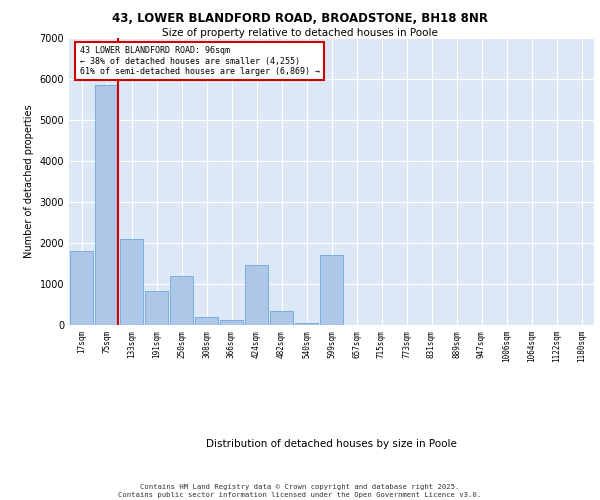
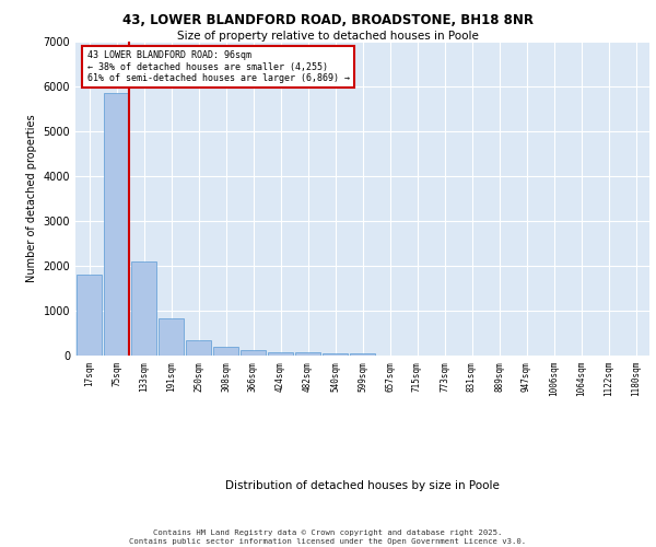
250sqm: 1200 -> 330
424sqm: 1450 -> 80
482sqm: 350 -> 70
599sqm: 1700 -> 40
